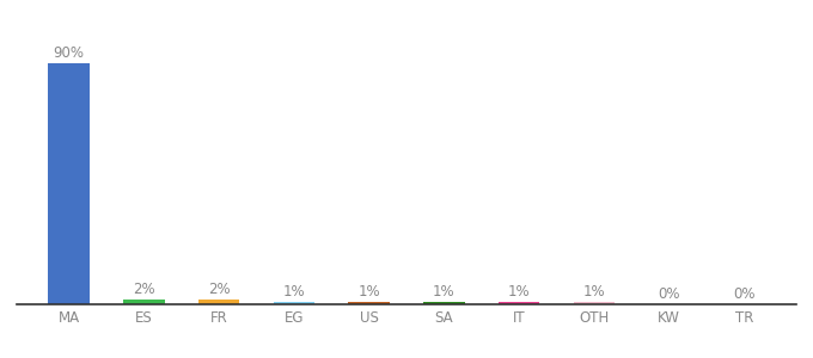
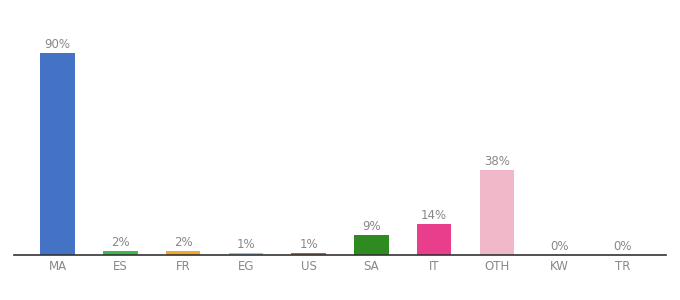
SA: 1% -> 9%
IT: 1% -> 14%
OTH: 1% -> 38%
